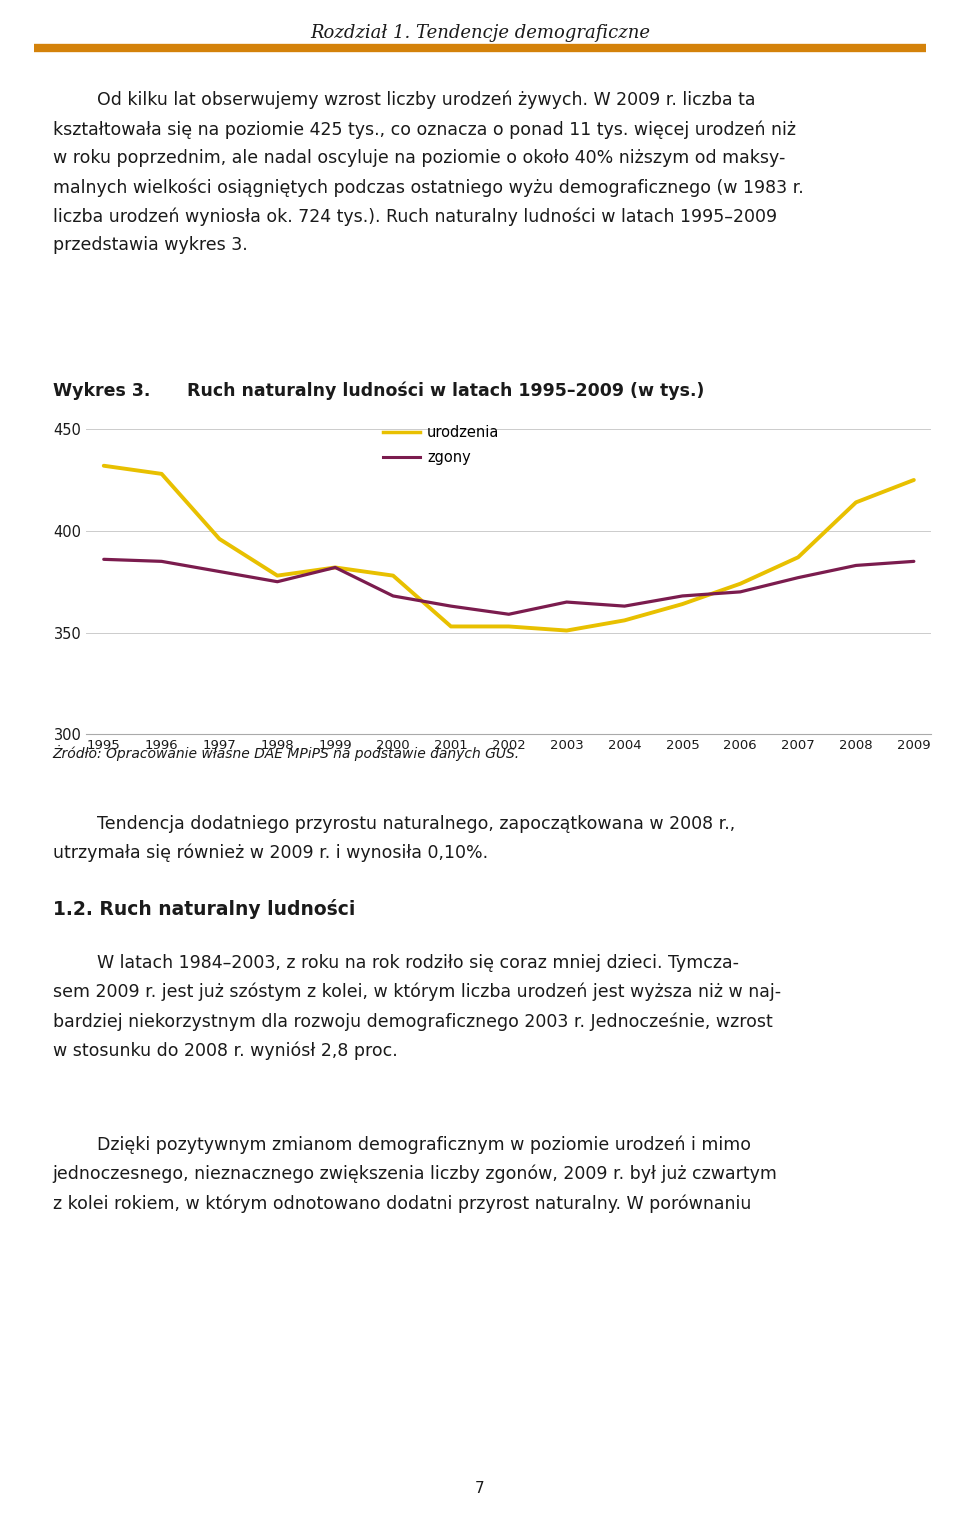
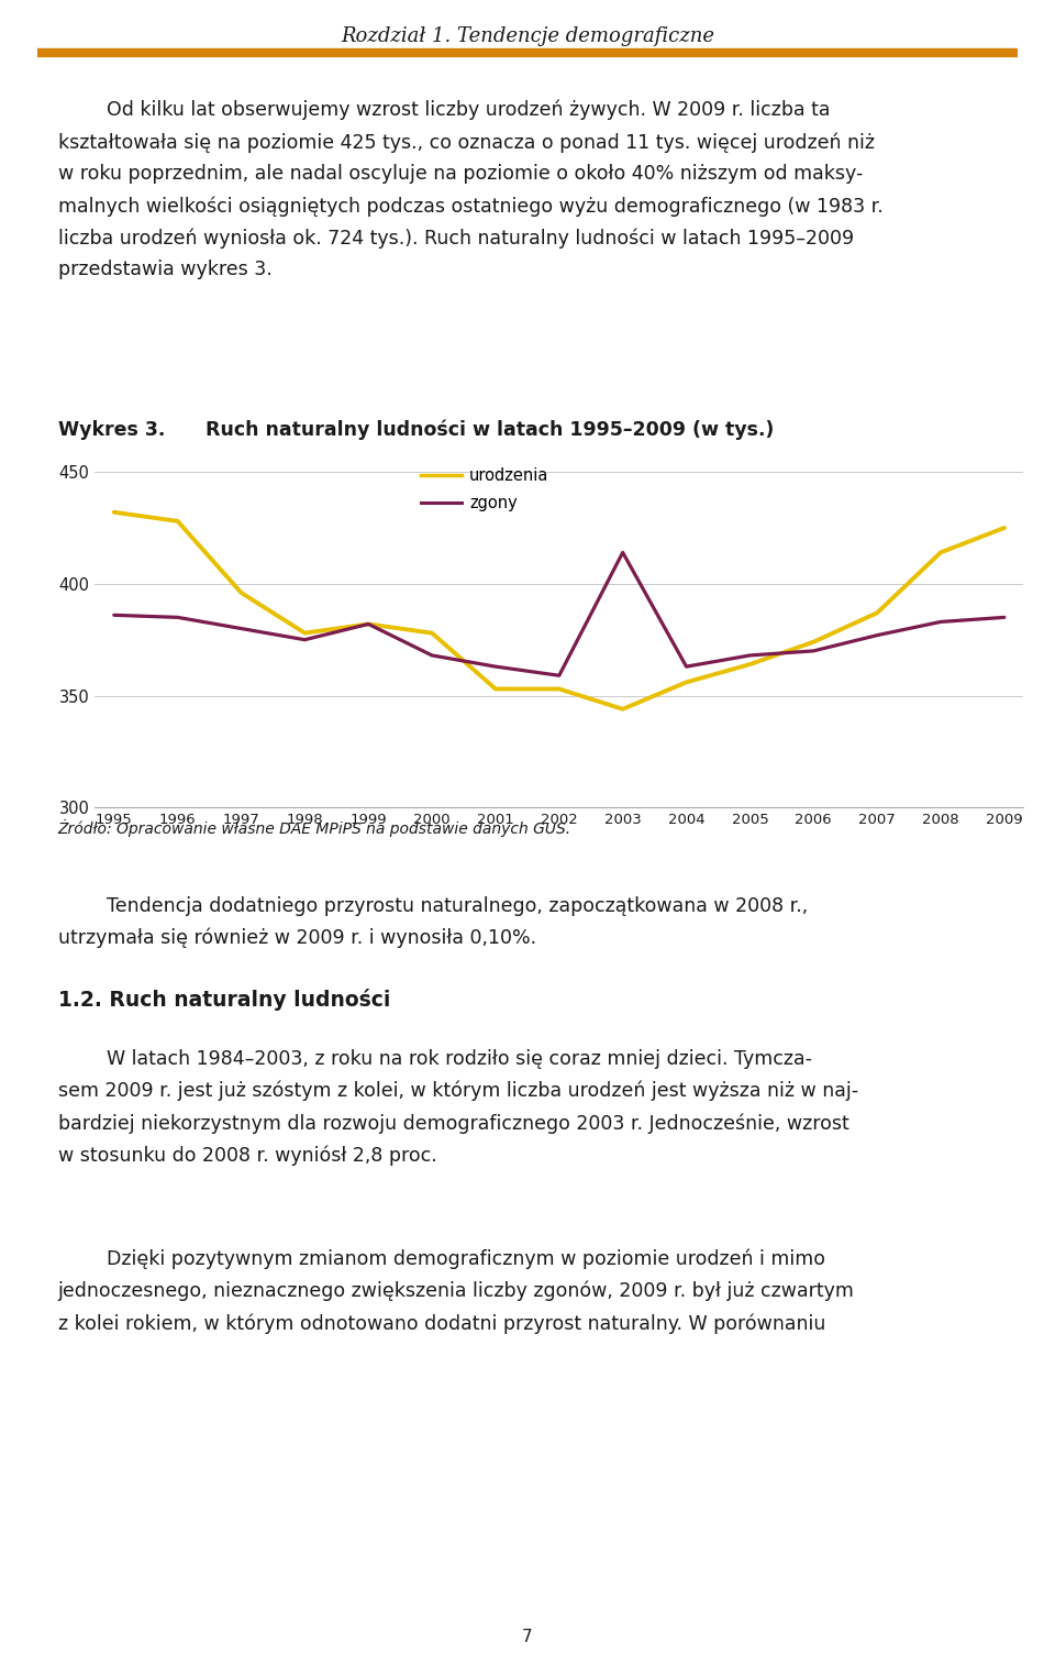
urodzenia/2003: 351 -> 344
zgony/2003: 365 -> 414
